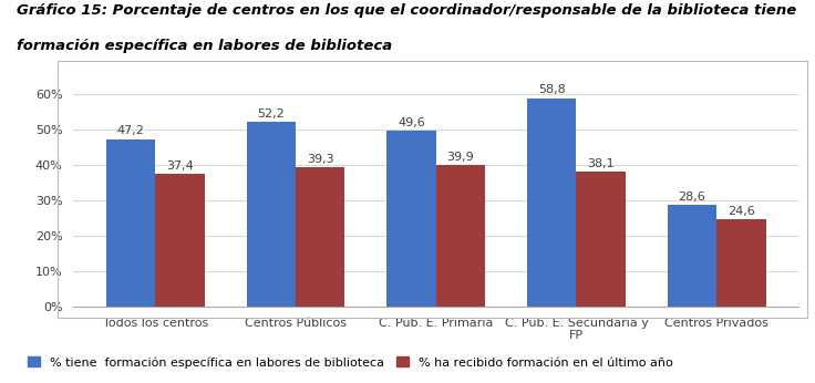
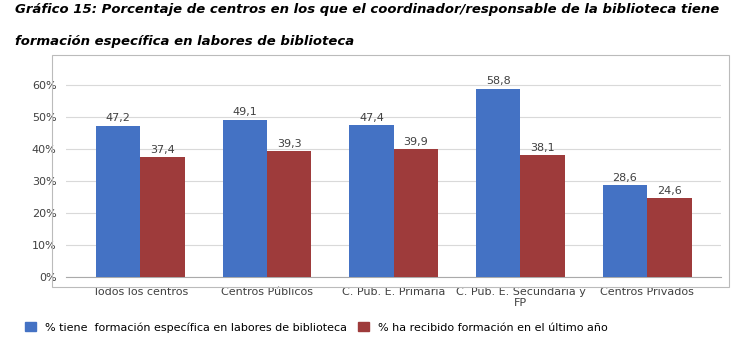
% tiene formación específica en labores de biblioteca/Centros Públicos: 52,2 -> 49,1
% tiene formación específica en labores de biblioteca/C. Pub. E. Primaria: 49,6 -> 47,4
